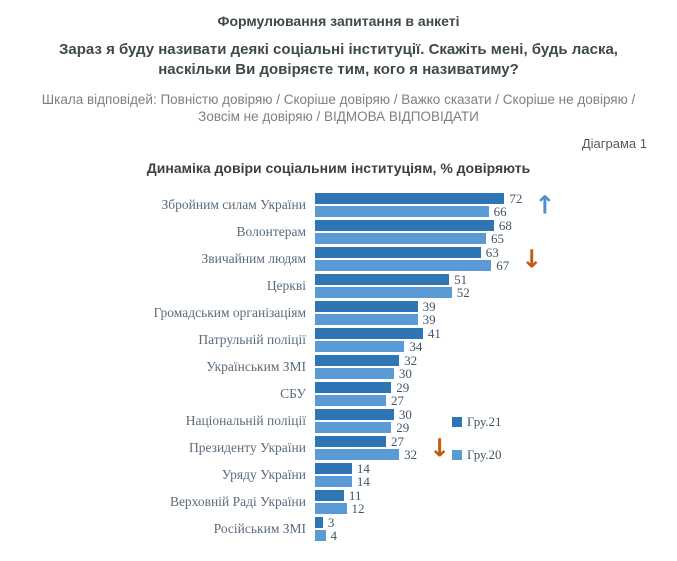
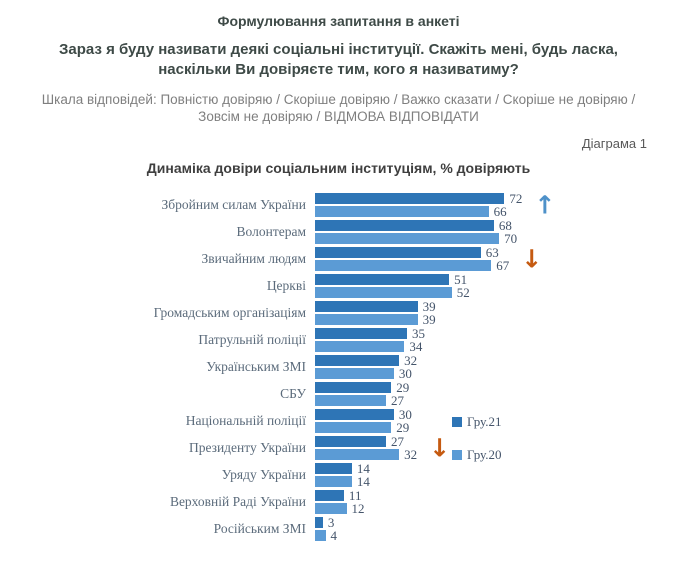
Гру.20/Волонтерам: 65 -> 70
Гру.21/Патрульній поліції: 41 -> 35
